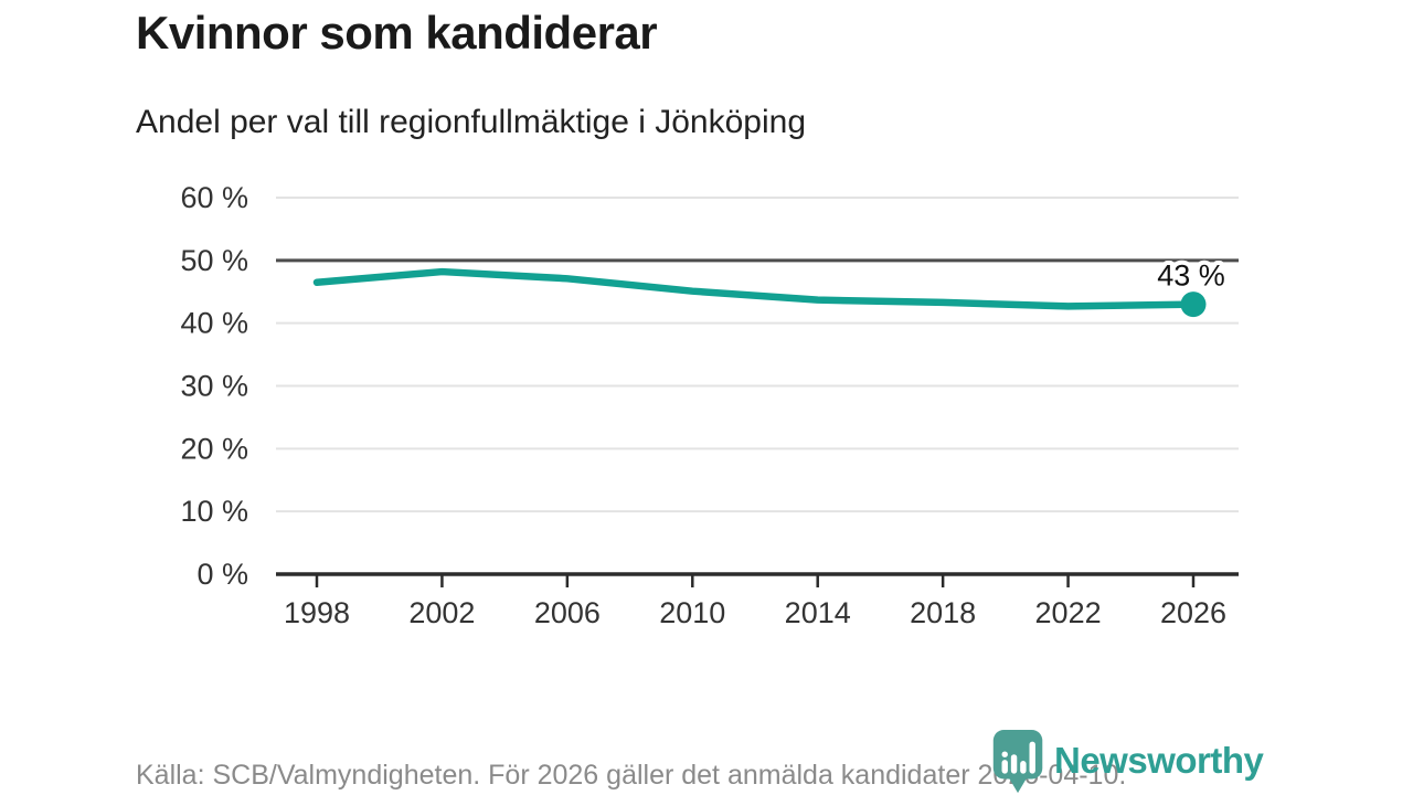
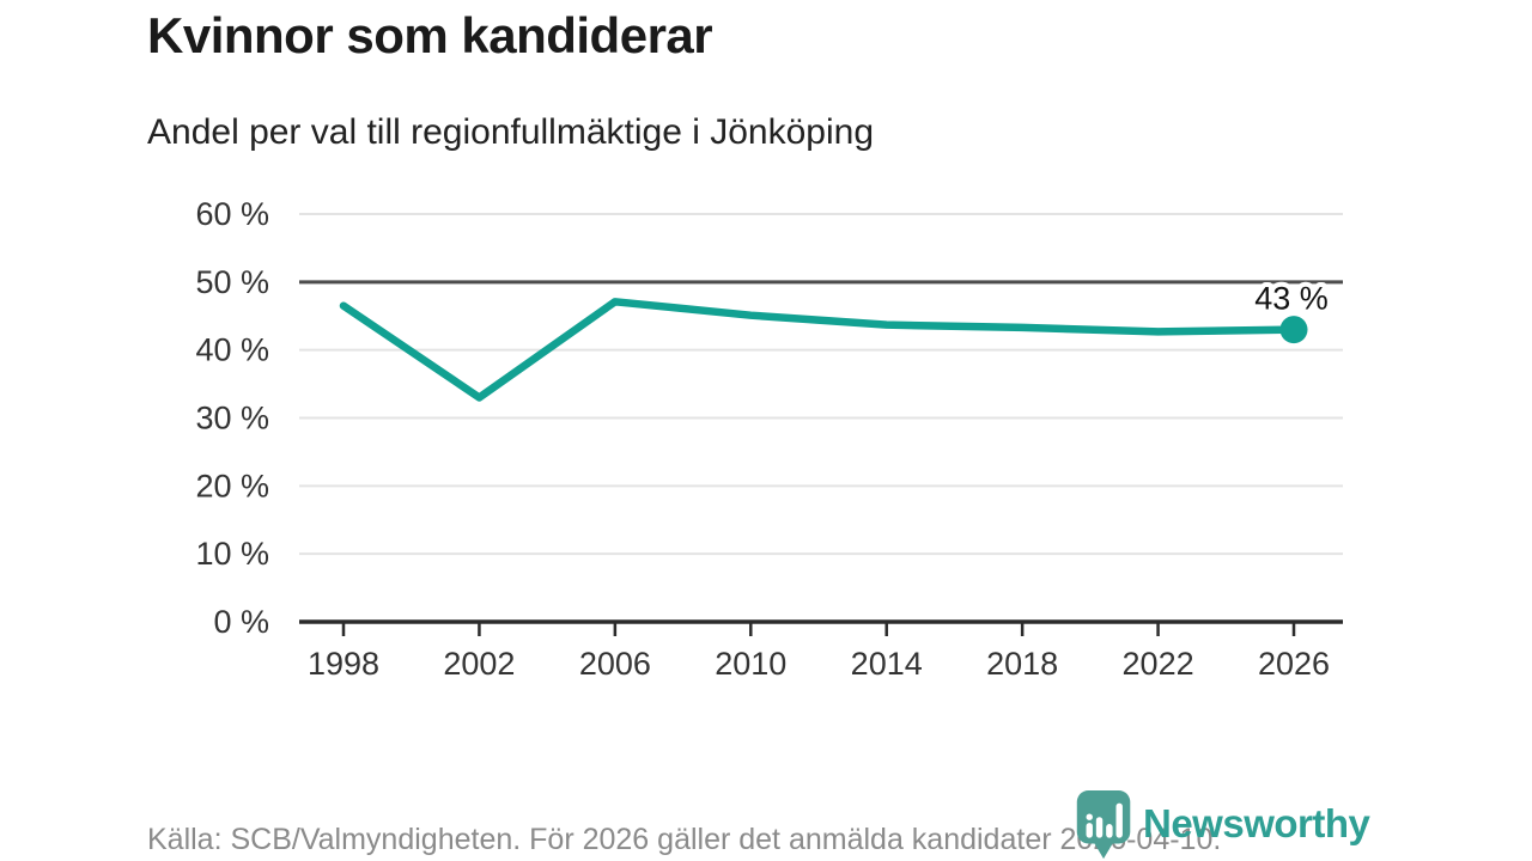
2002: 48% -> 33%
